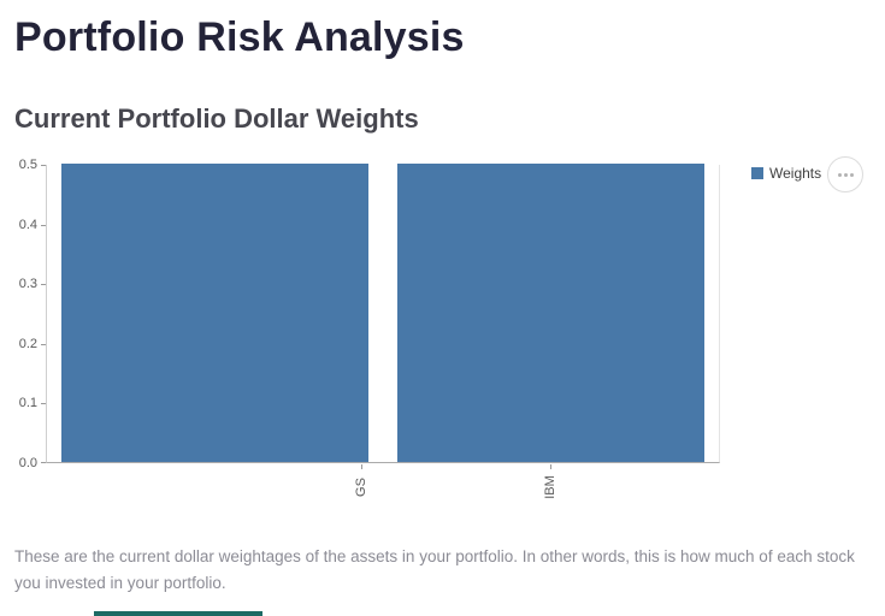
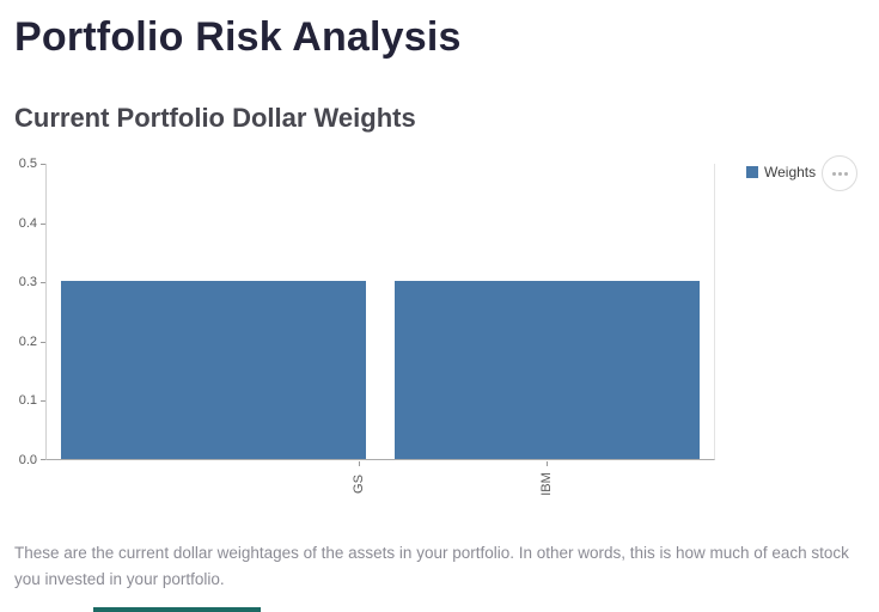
GS: 0.5 -> 0.3
IBM: 0.5 -> 0.3
